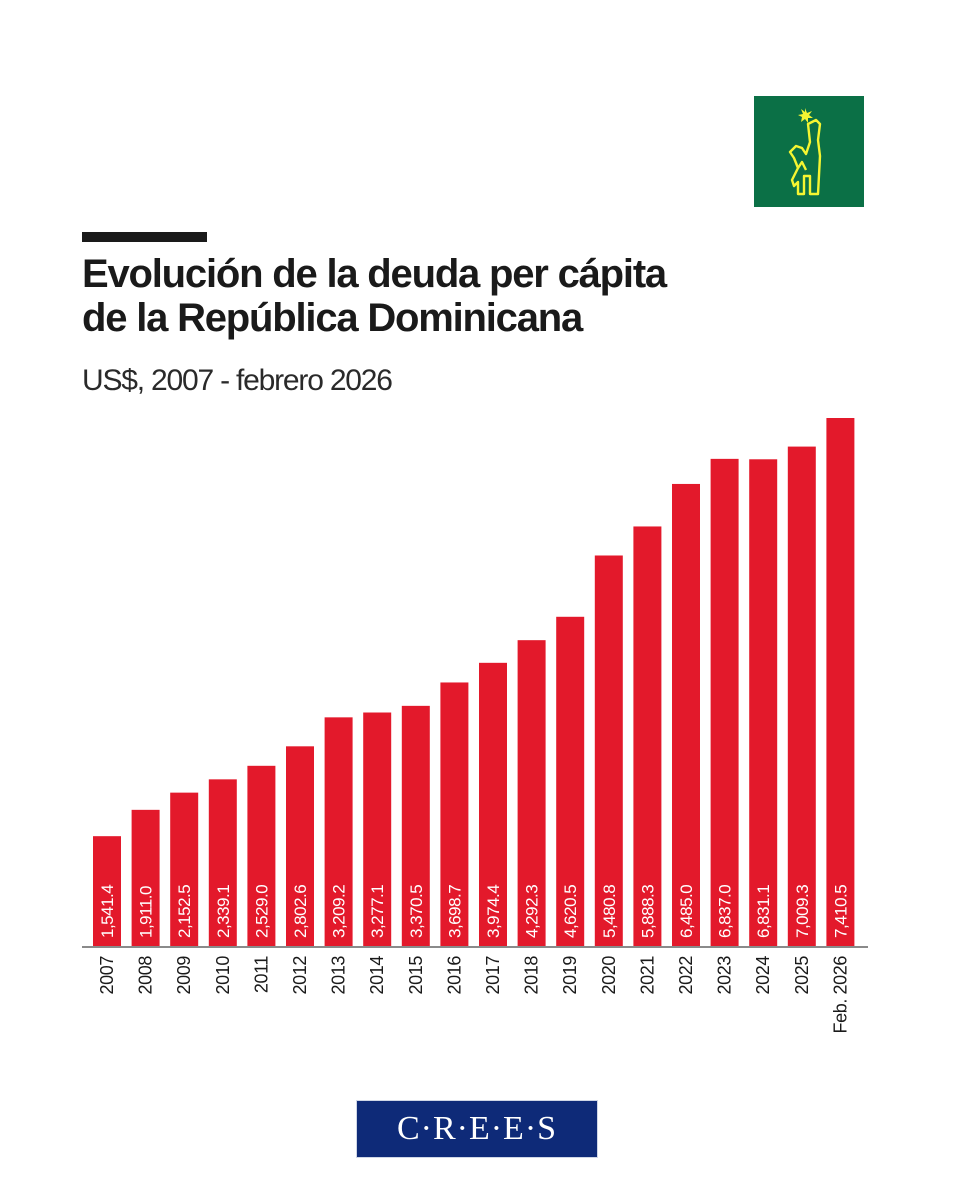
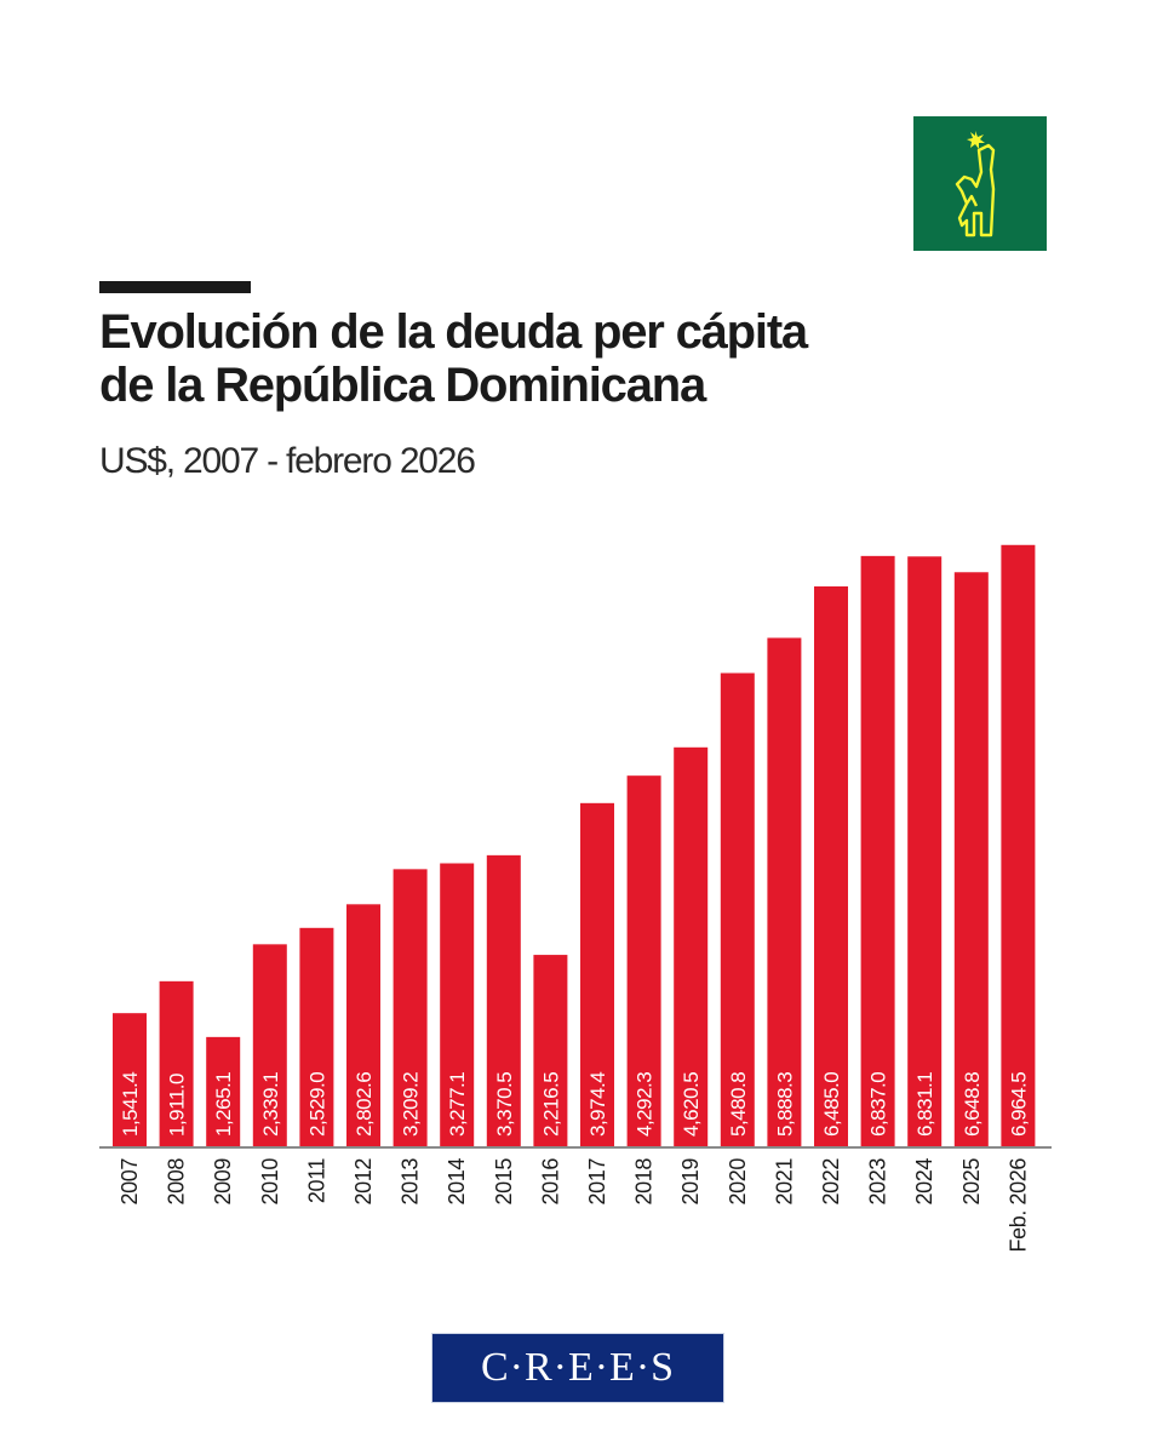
2009: 2,152.5 -> 1,265.1
2016: 3,698.7 -> 2,216.5
2025: 7,009.3 -> 6,648.8
Feb. 2026: 7,410.5 -> 6,964.5
